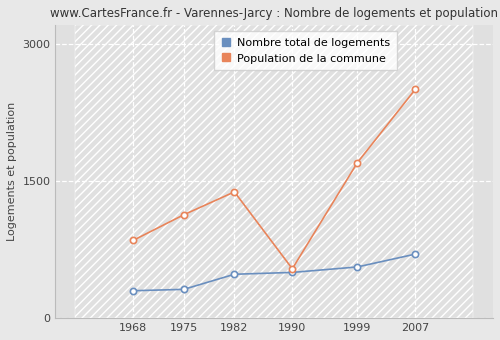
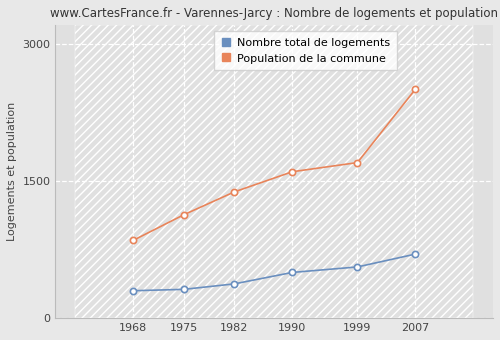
Nombre total de logements/1982: 480 -> 380
Population de la commune/1990: 540 -> 1600
